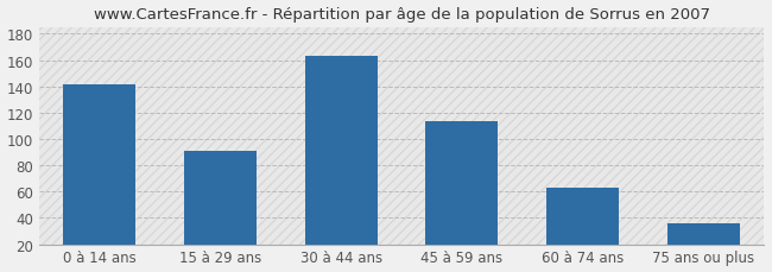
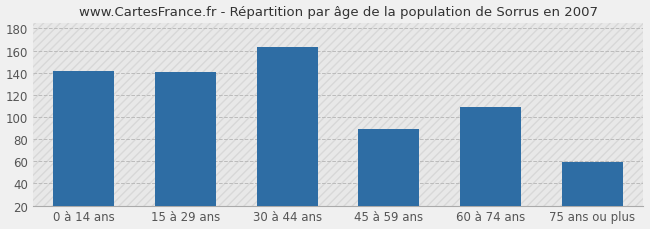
15 à 29 ans: 91 -> 141
45 à 59 ans: 114 -> 89
60 à 74 ans: 63 -> 109
75 ans ou plus: 36 -> 59
